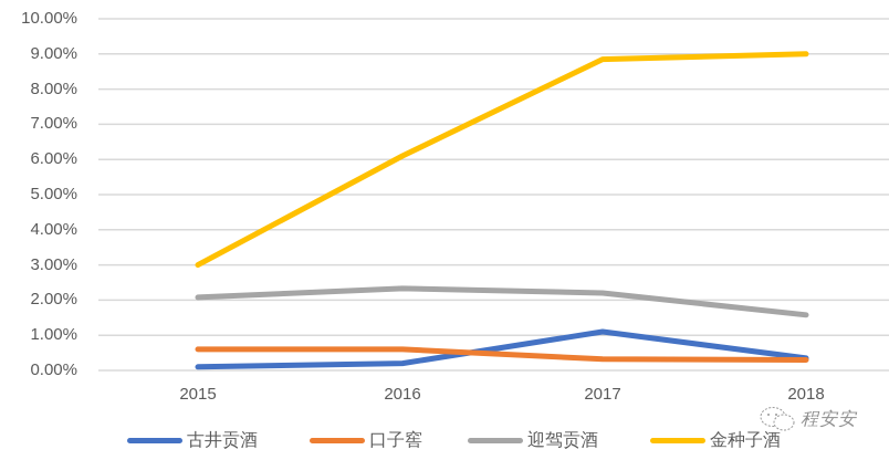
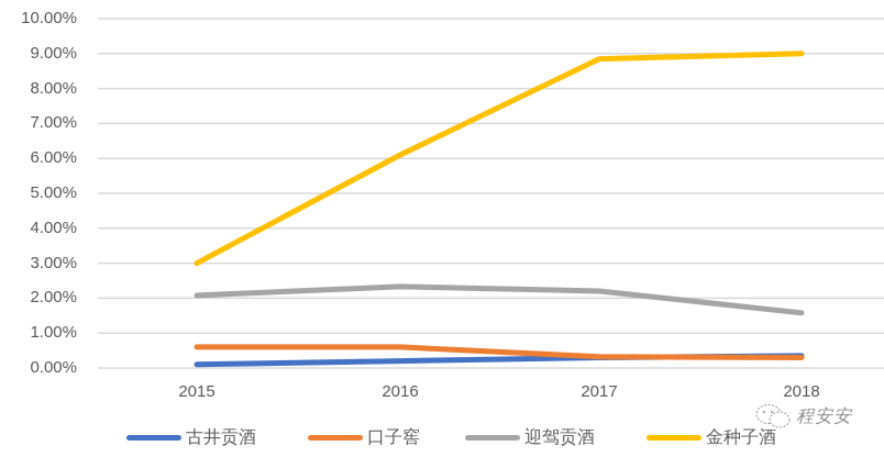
古井贡酒/2017: 1.1% -> 0.3%
